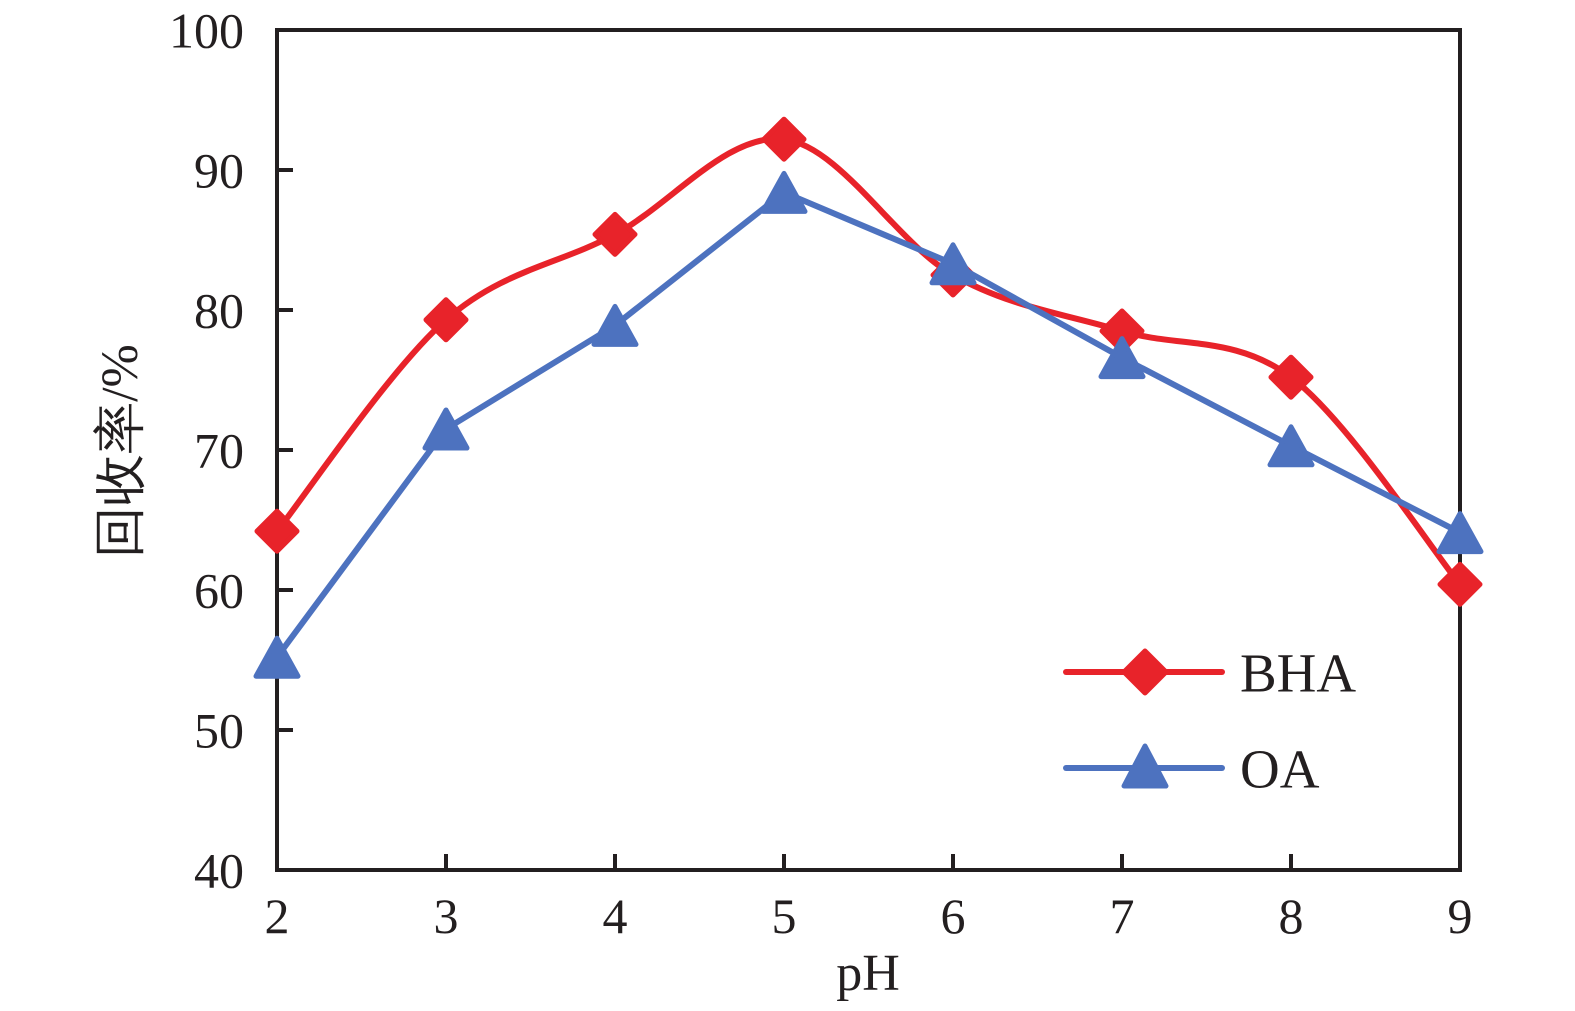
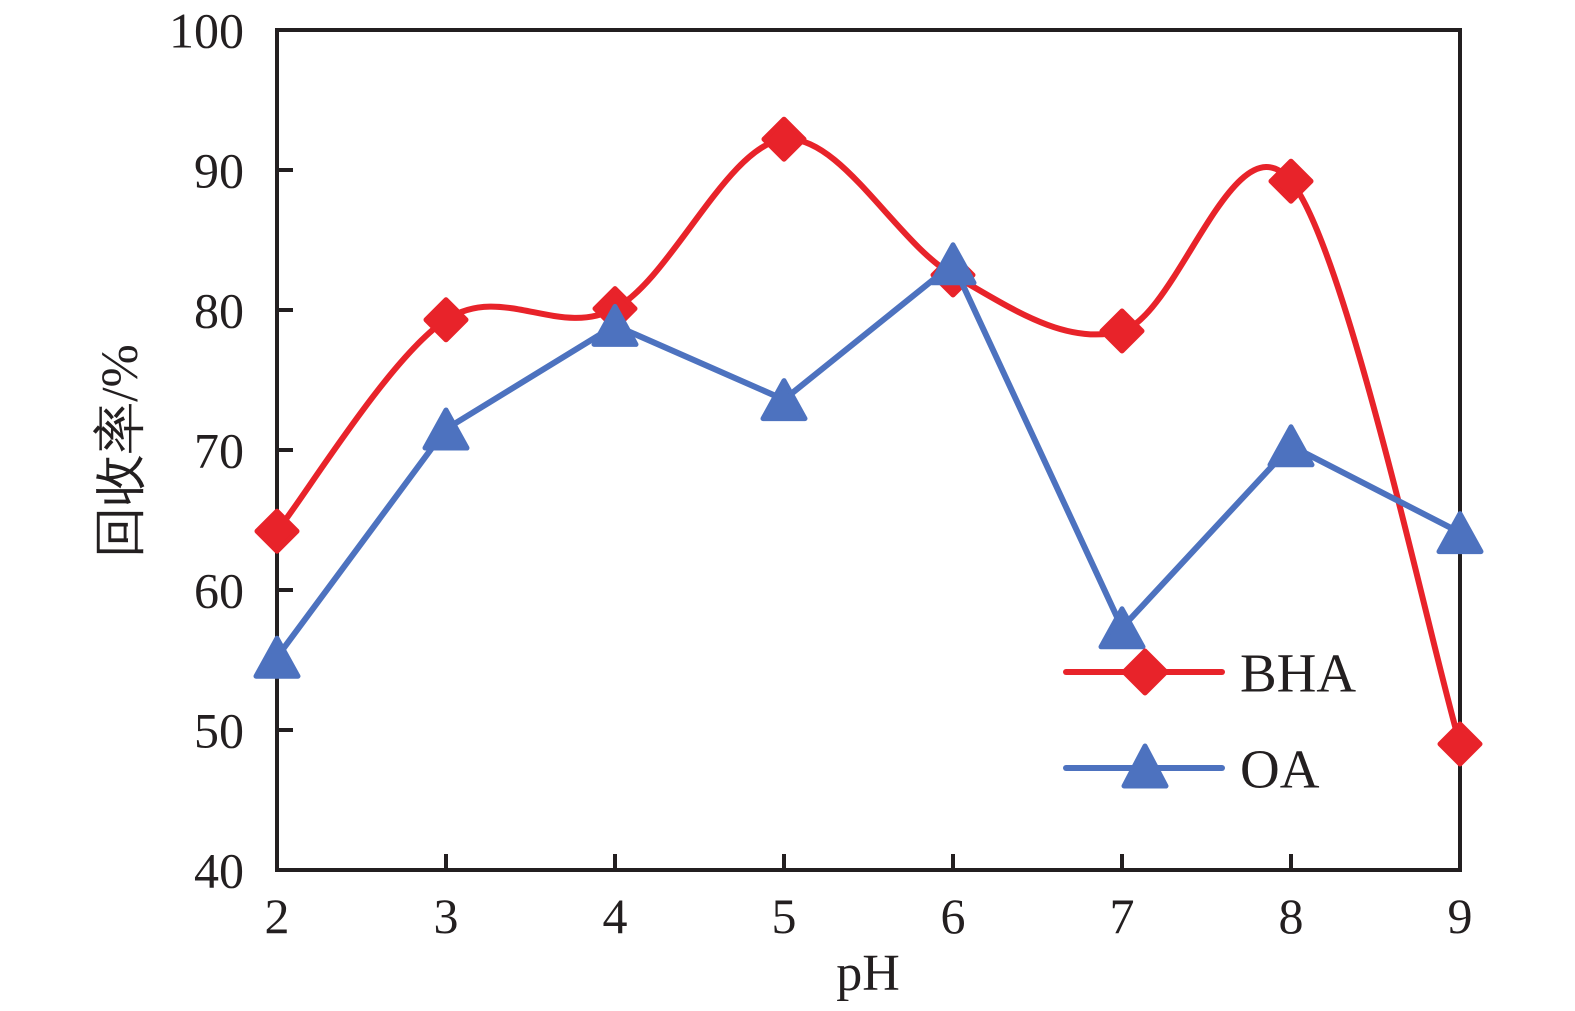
BHA/4: 85.4 -> 80.1
OA/5: 88.4 -> 73.6
OA/7: 76.6 -> 57.3
BHA/8: 75.2 -> 89.2
BHA/9: 60.4 -> 49.0
